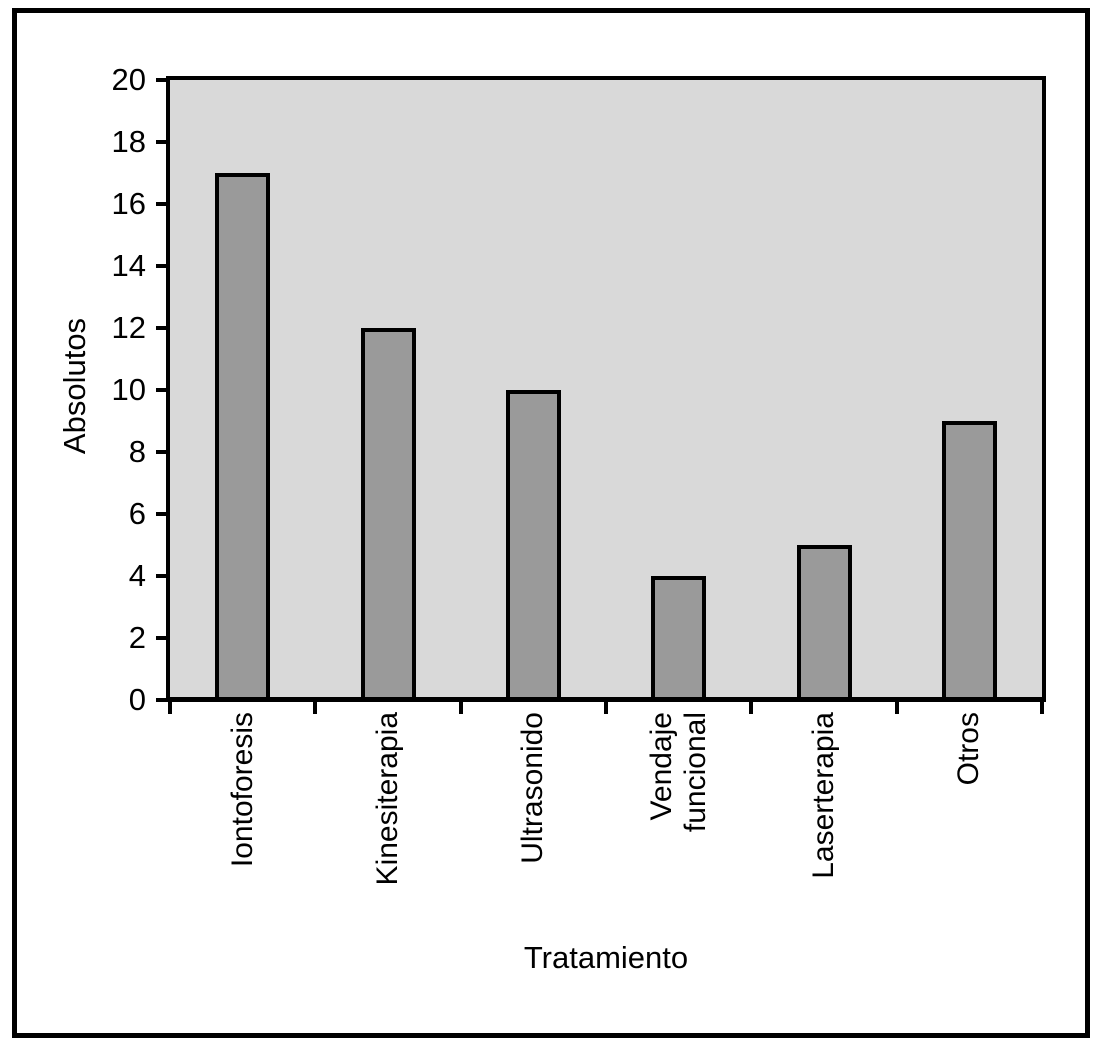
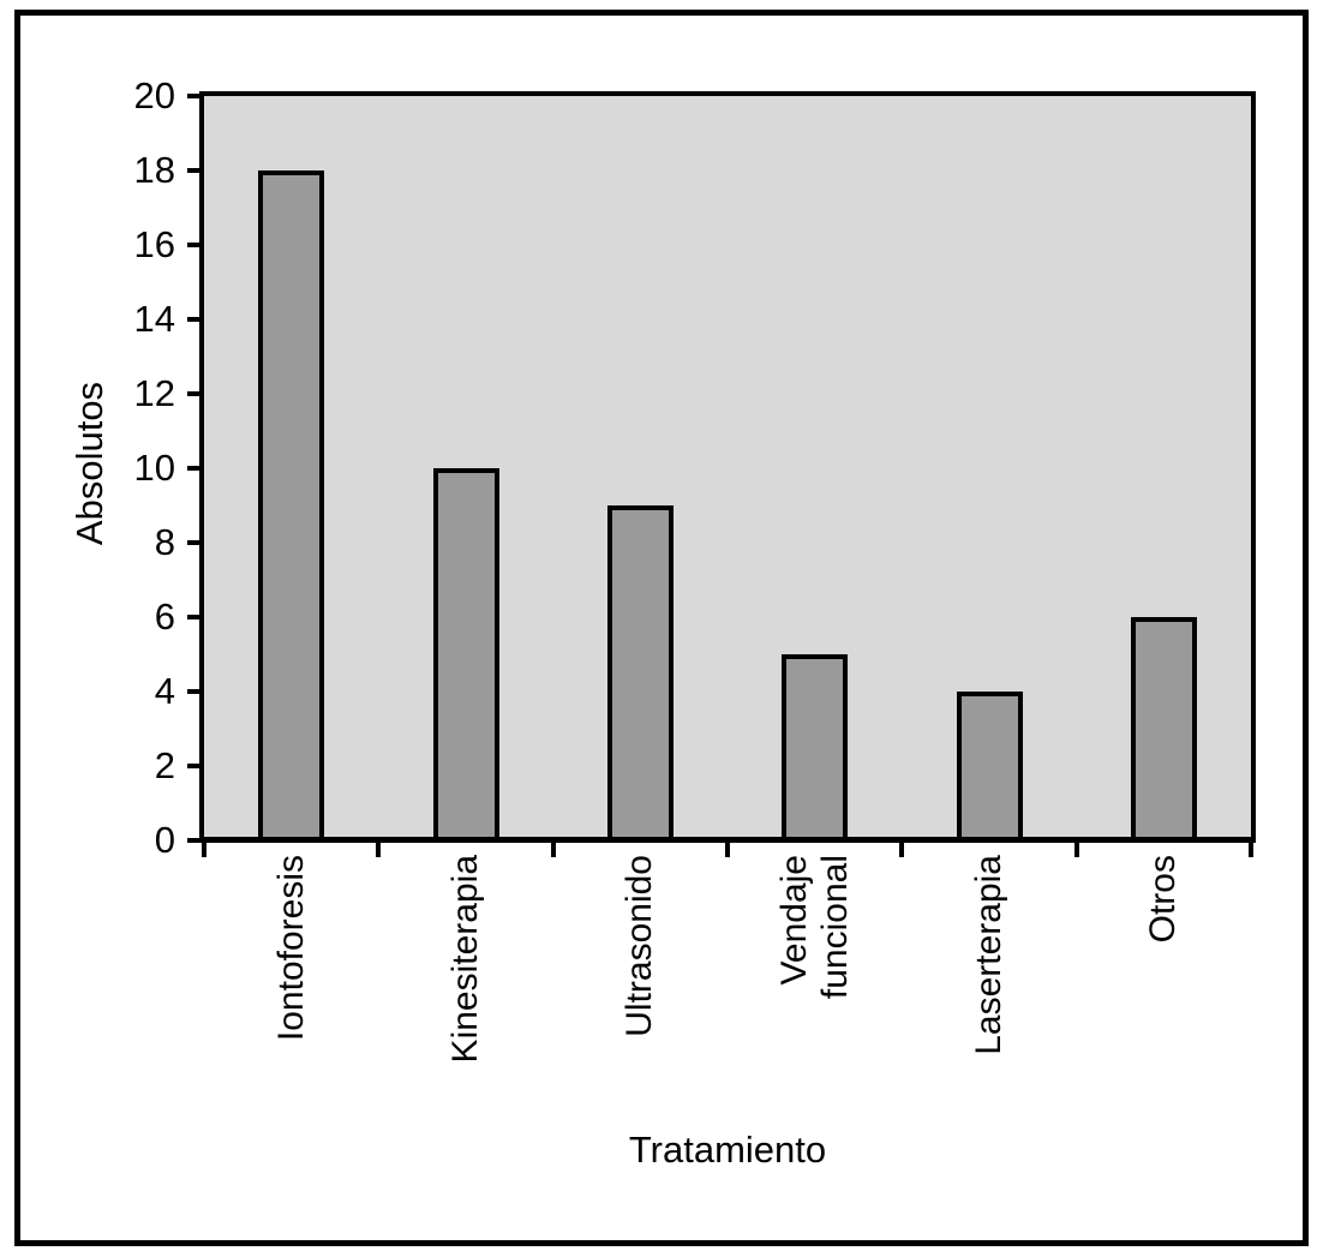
Iontoforesis: 17 -> 18
Kinesiterapia: 12 -> 10
Ultrasonido: 10 -> 9
Vendaje funcional: 4 -> 5
Laserterapia: 5 -> 4
Otros: 9 -> 6
